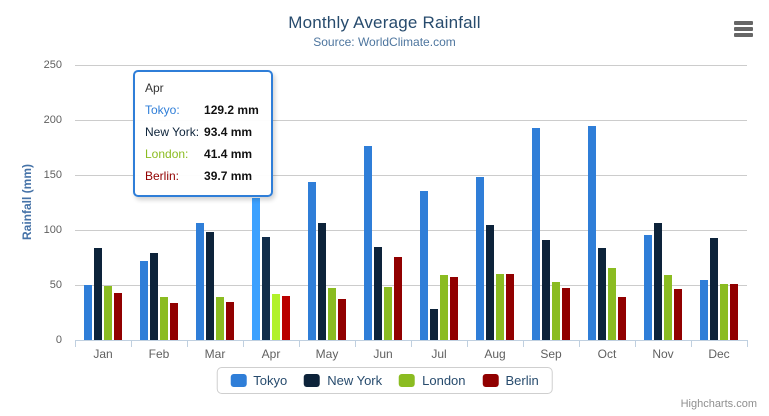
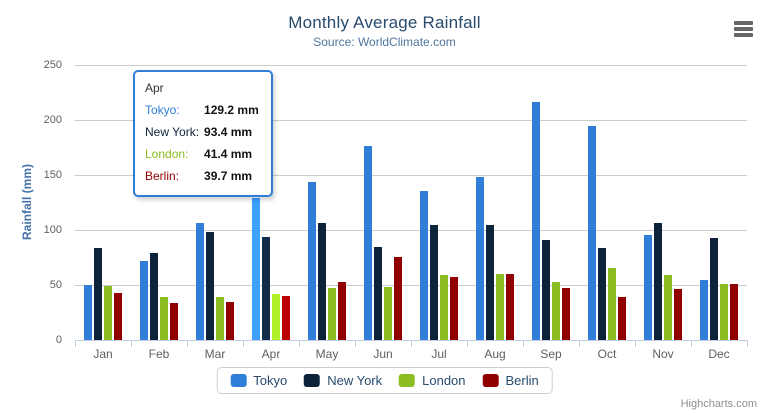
Berlin/May: 37 -> 53
New York/Jul: 28 -> 105
Tokyo/Sep: 193 -> 216
